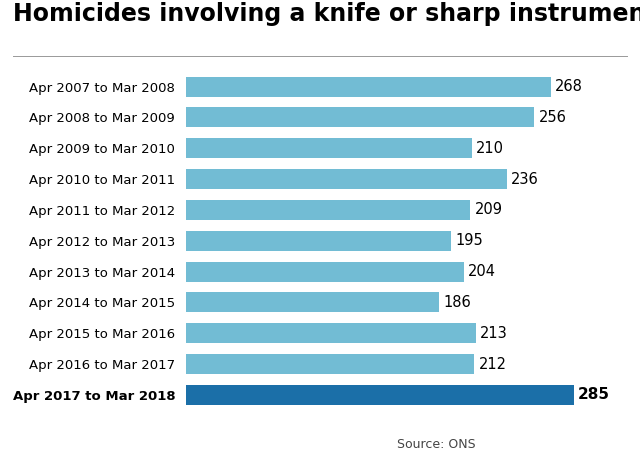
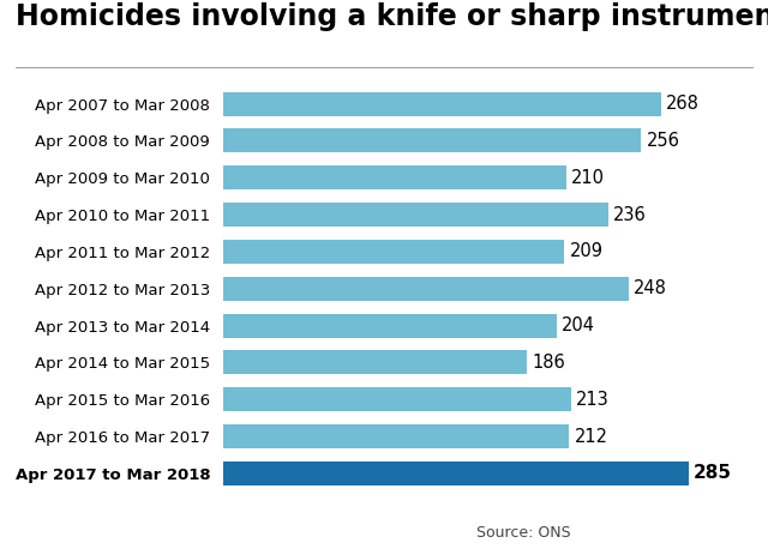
Apr 2012 to Mar 2013: 195 -> 248
